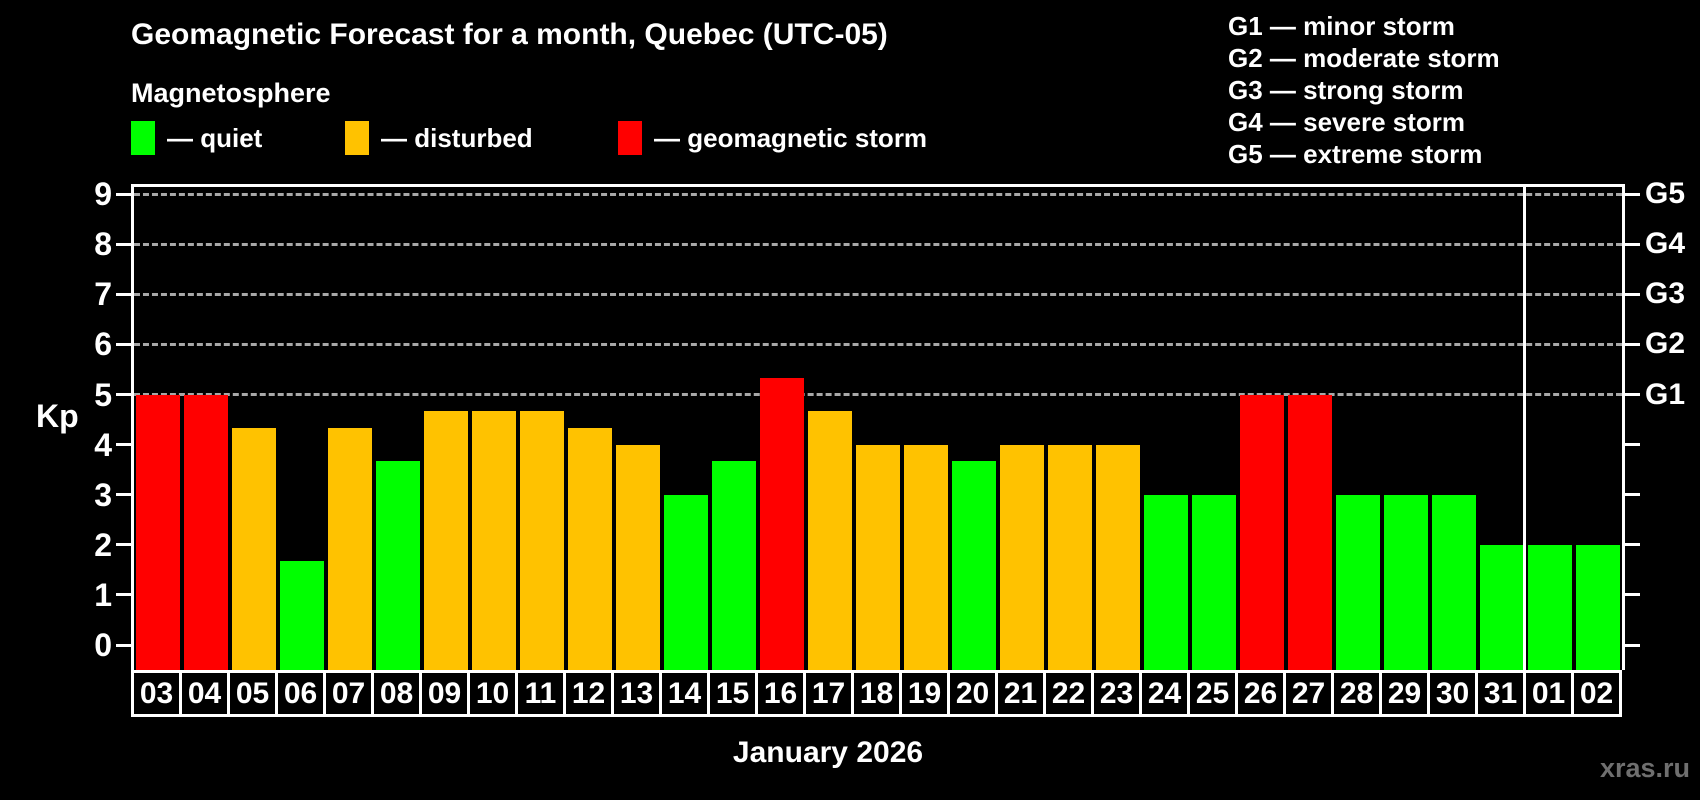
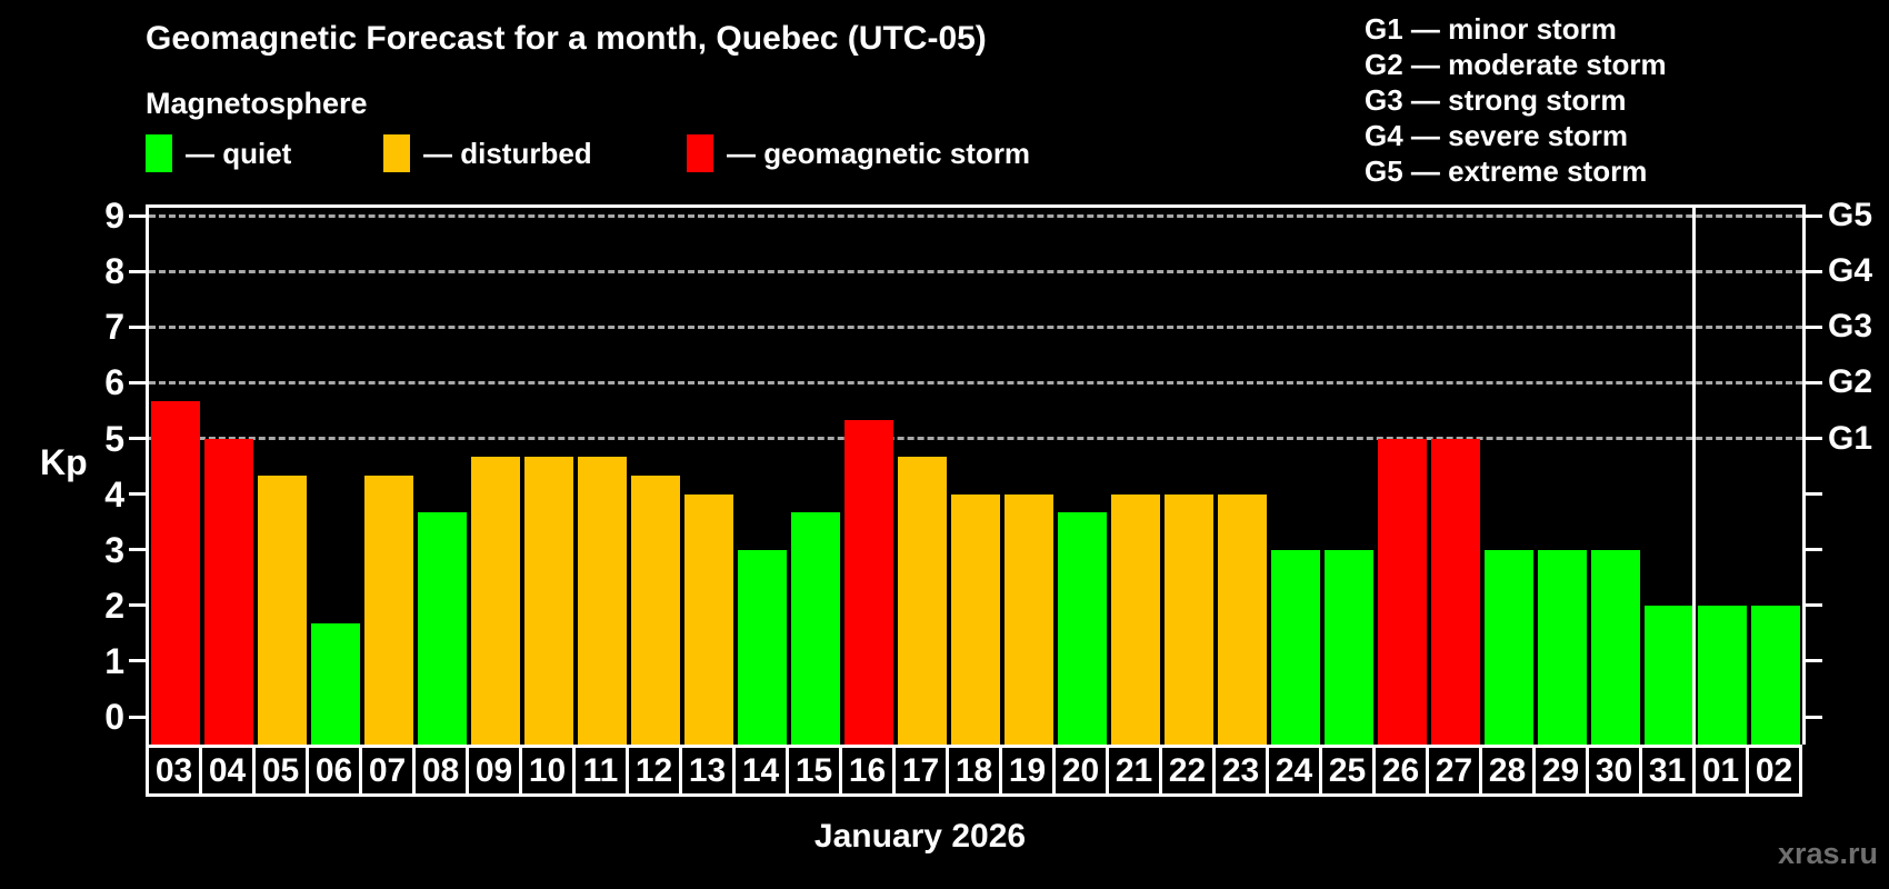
03: 5.0 -> 5.7
